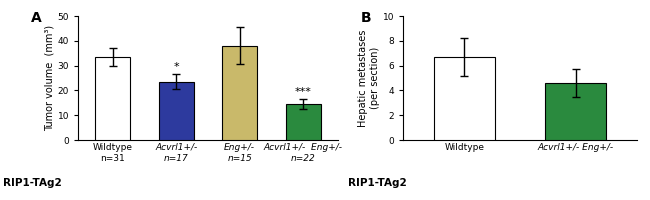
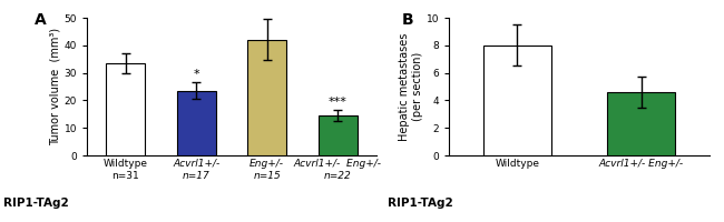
Eng+/- n=15: 38.0 -> 42.0
Wildtype: 6.7 -> 8.0
